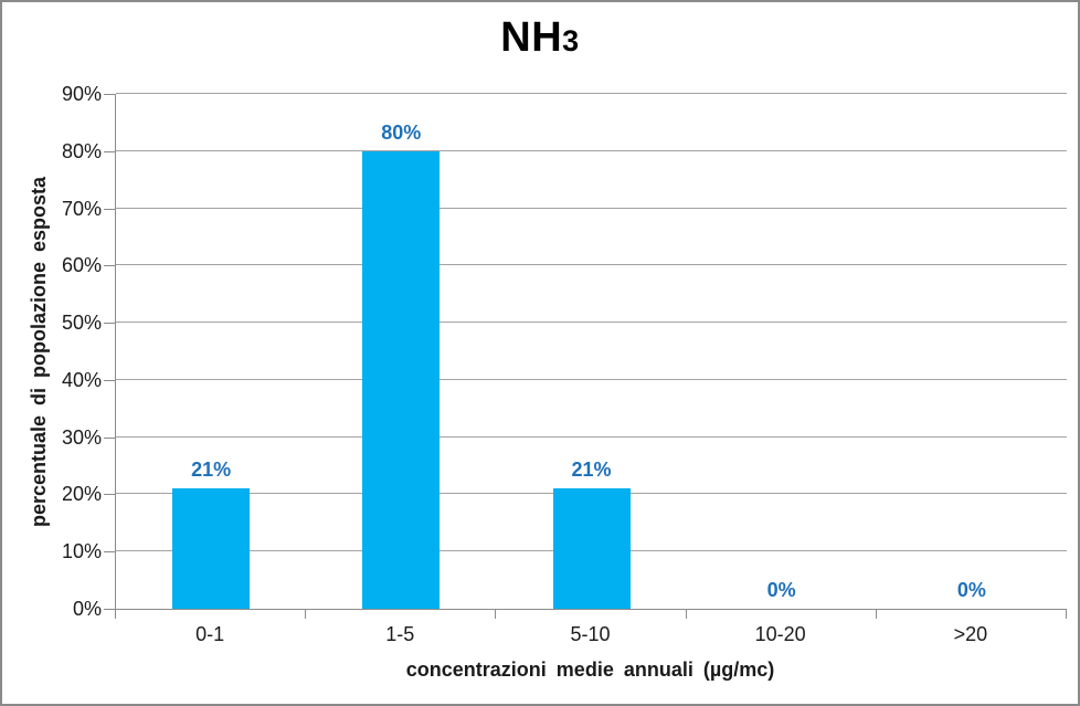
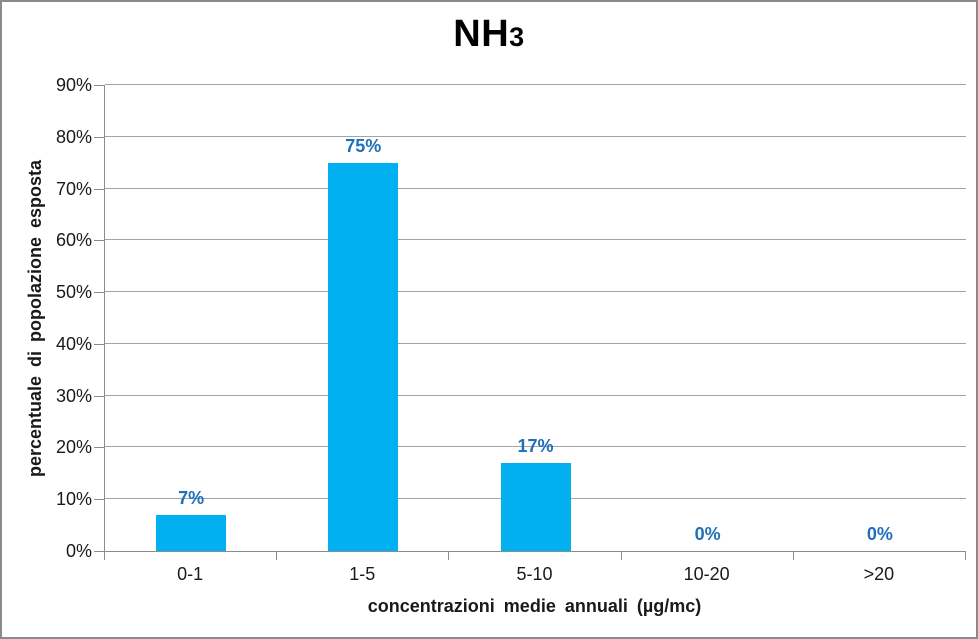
0-1: 21% -> 7%
1-5: 80% -> 75%
5-10: 21% -> 17%
